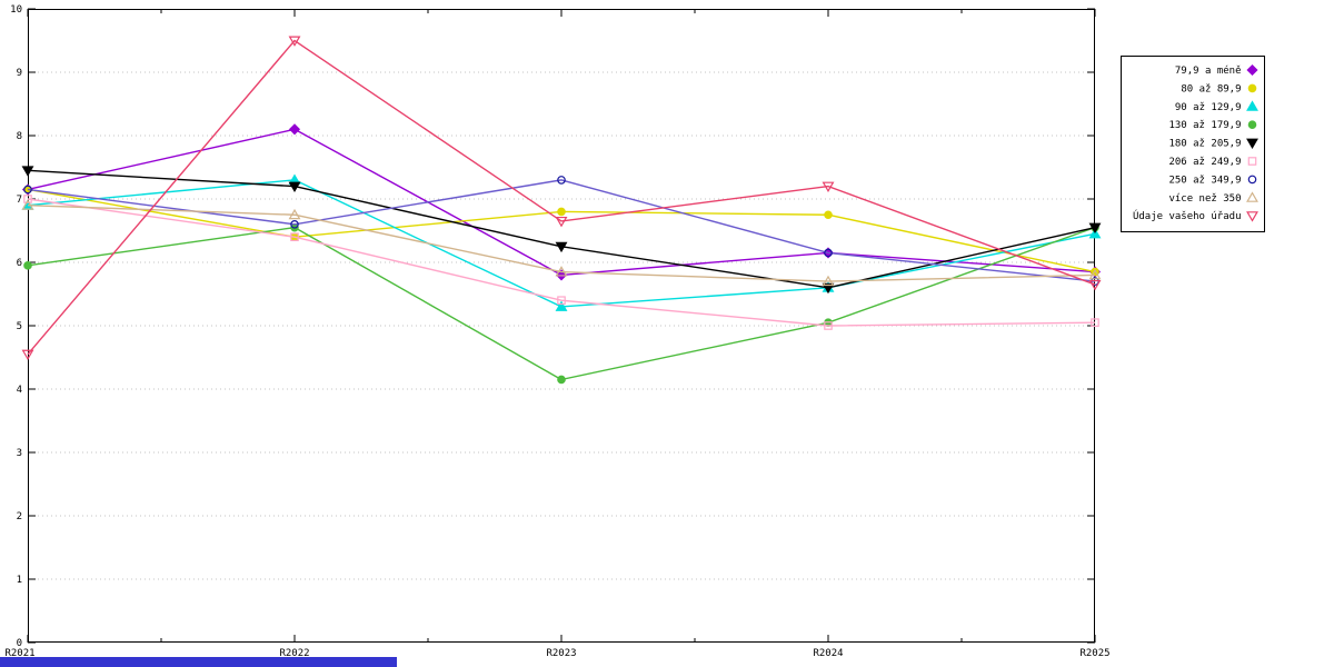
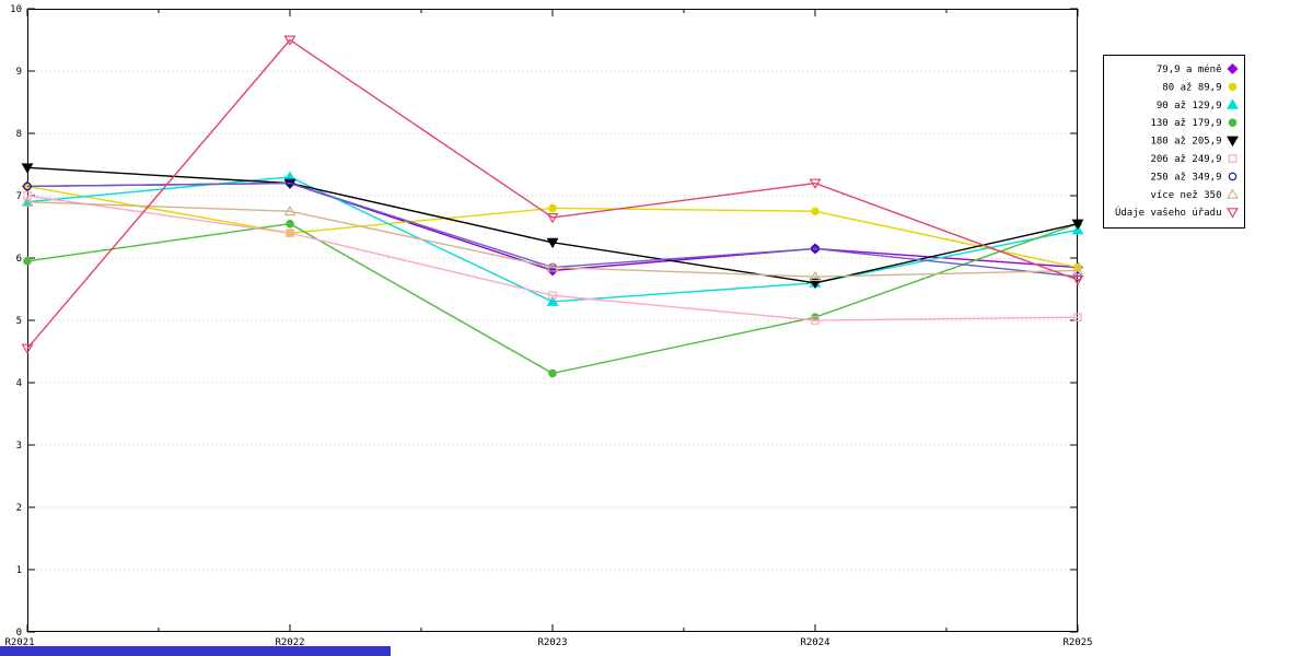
79,9 a méně/R2022: 8.1 -> 7.2
250 až 349,9/R2022: 6.6 -> 7.2
250 až 349,9/R2023: 7.3 -> 5.8
